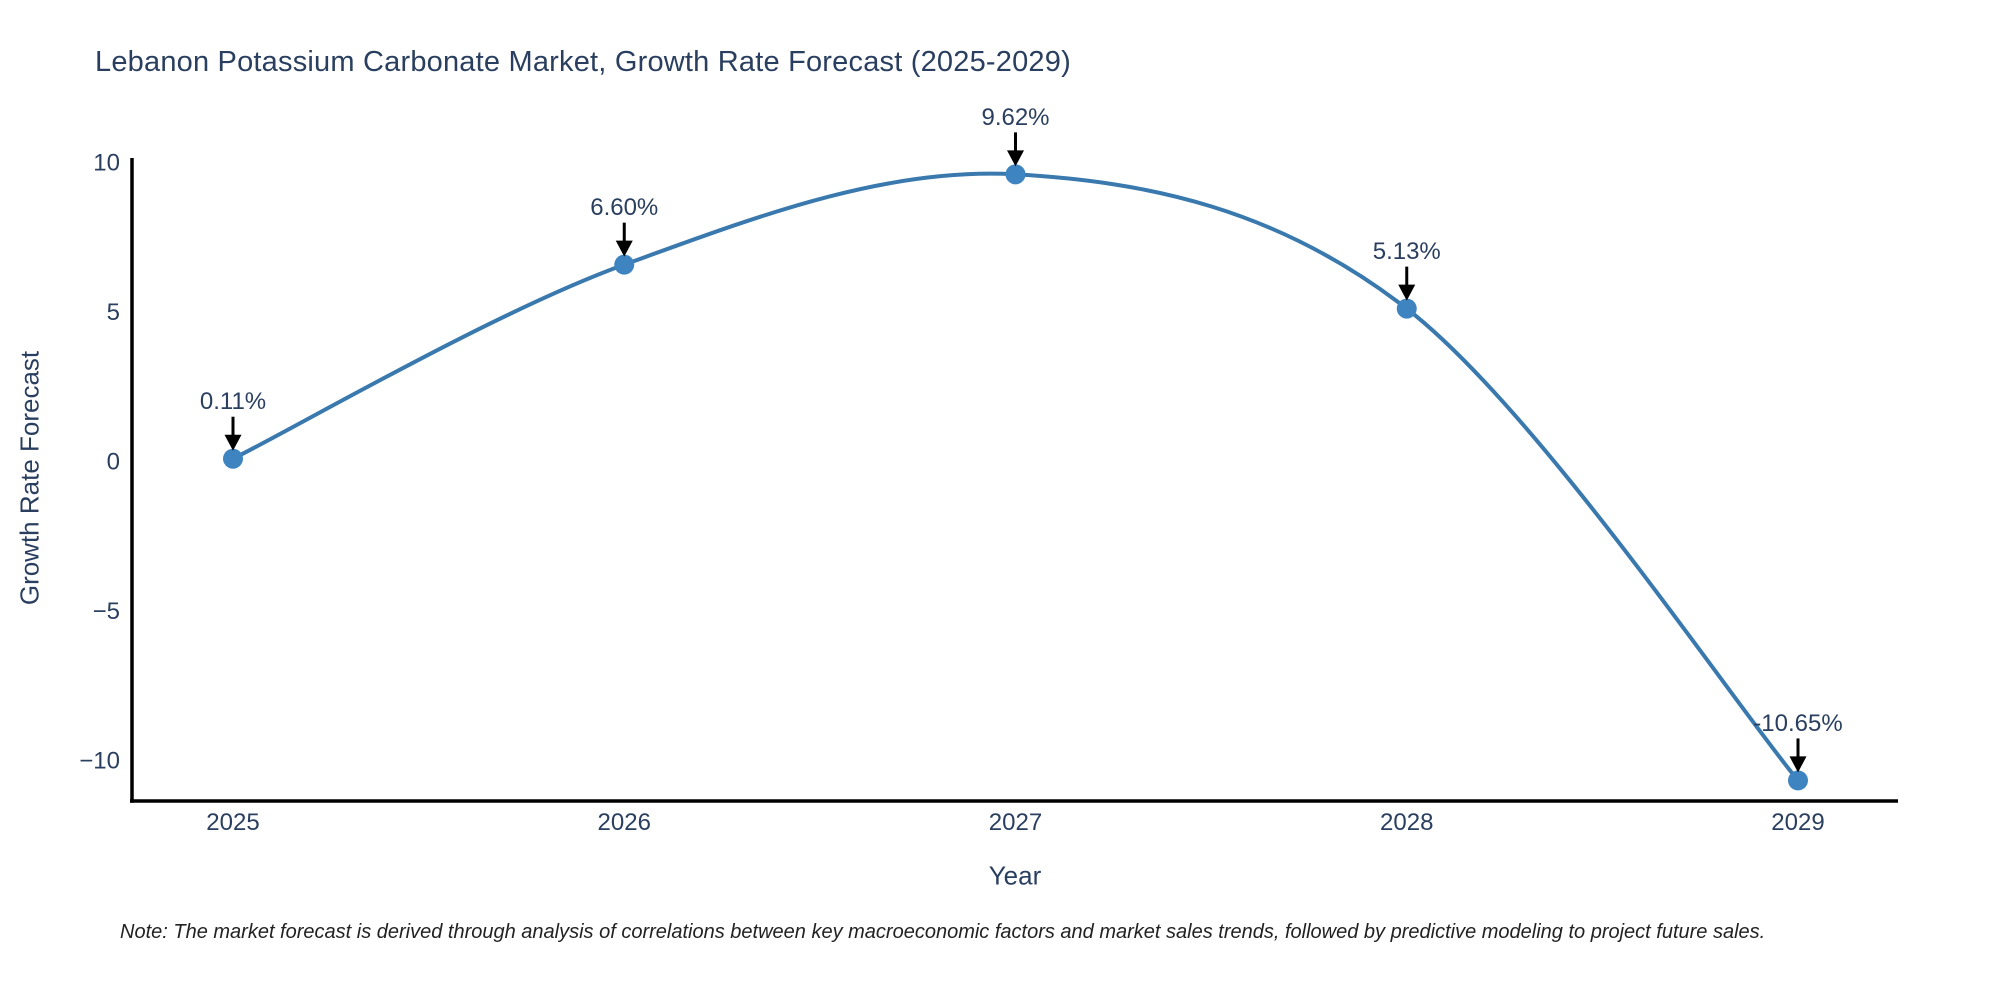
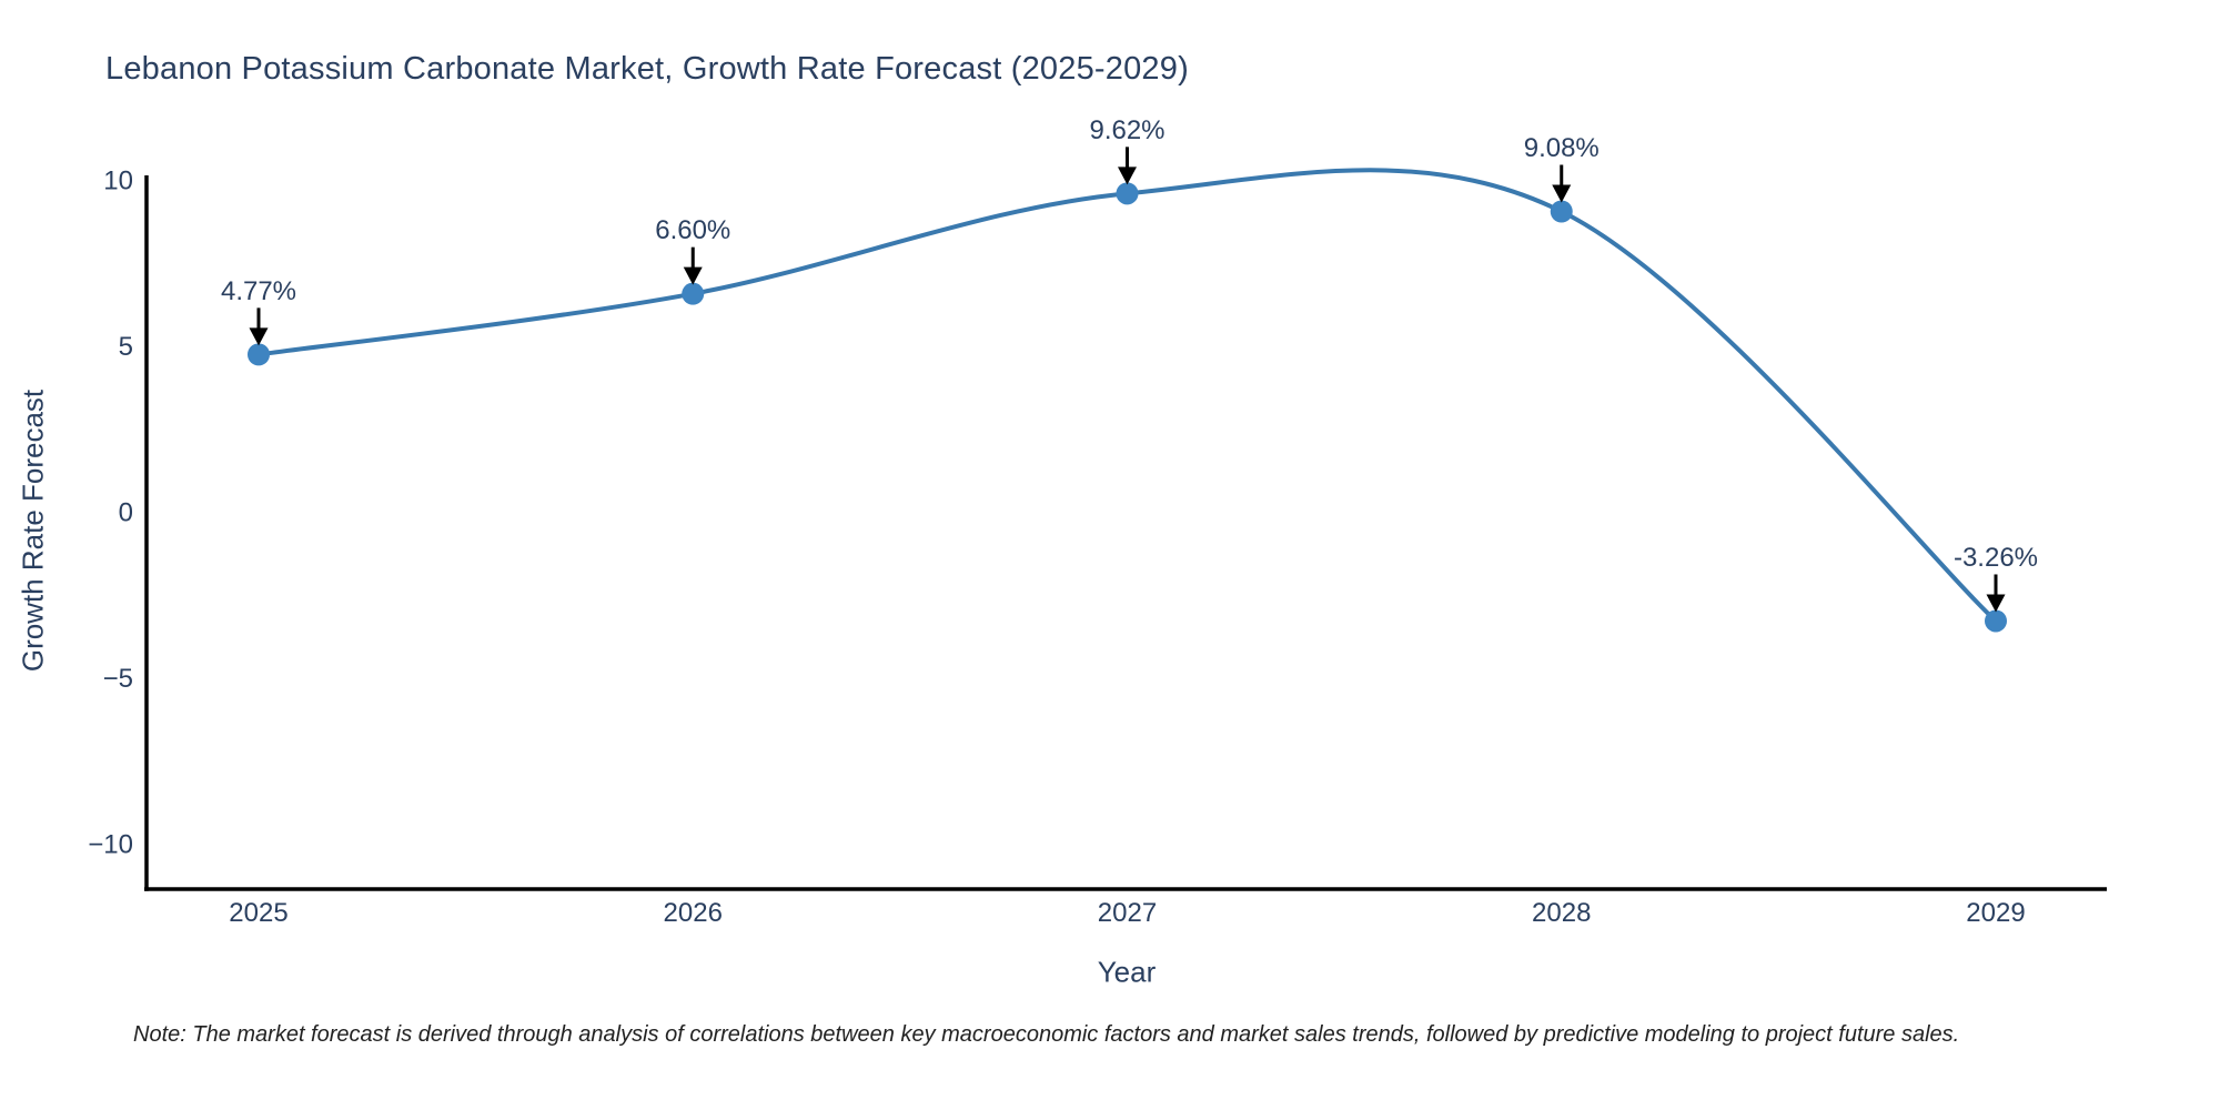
2025: 0.11% -> 4.77%
2028: 5.13% -> 9.08%
2029: -10.65% -> -3.26%
